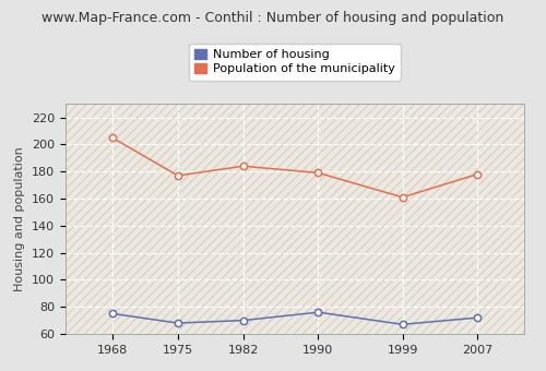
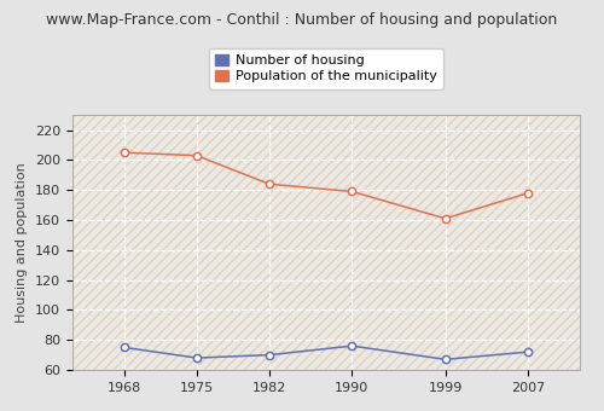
Population of the municipality/1975: 177 -> 203
